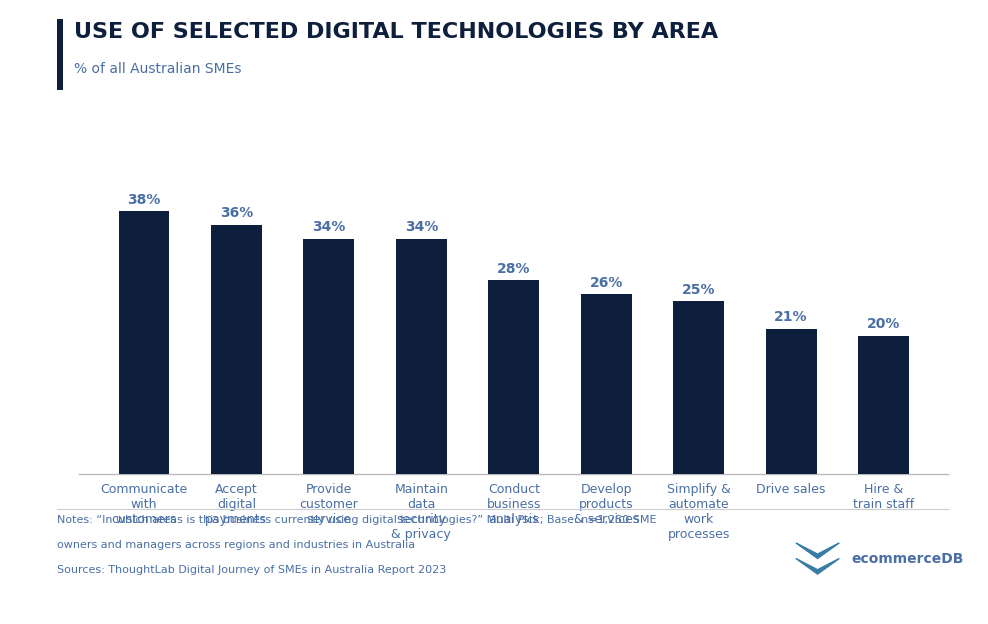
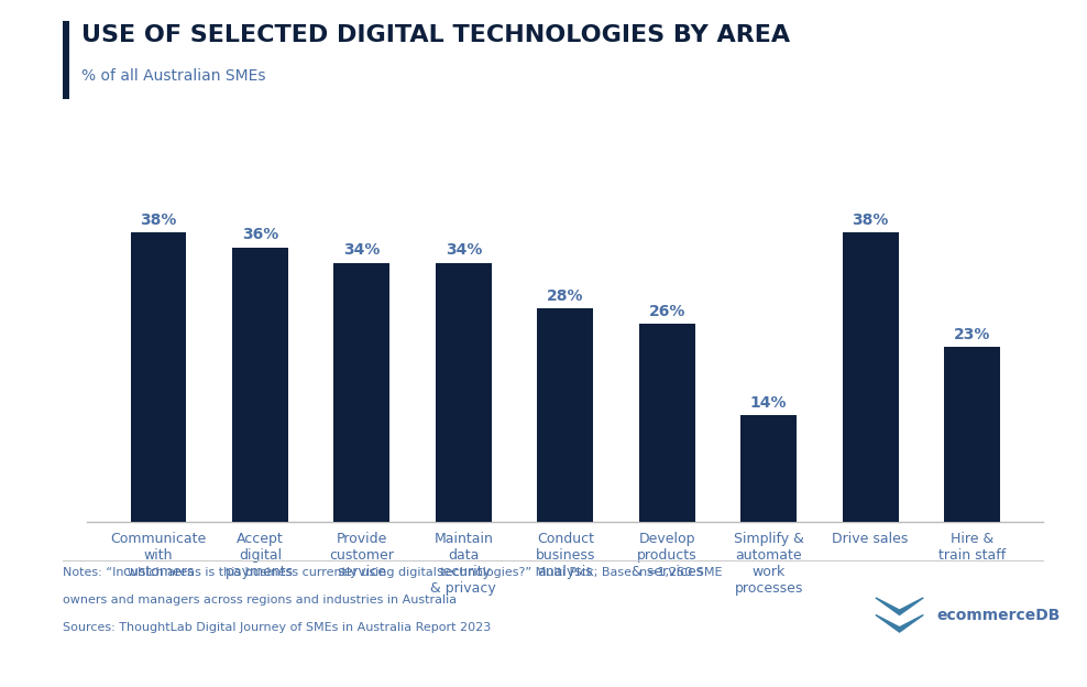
Simplify & automate work processes: 25% -> 14%
Drive sales: 21% -> 38%
Hire & train staff: 20% -> 23%
